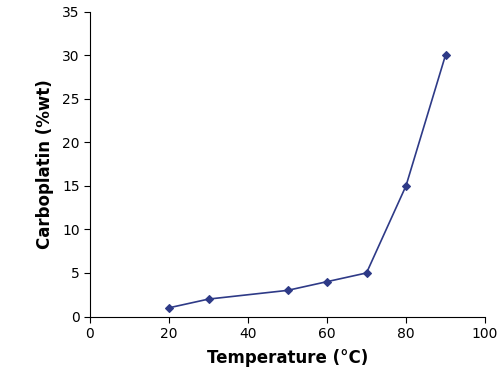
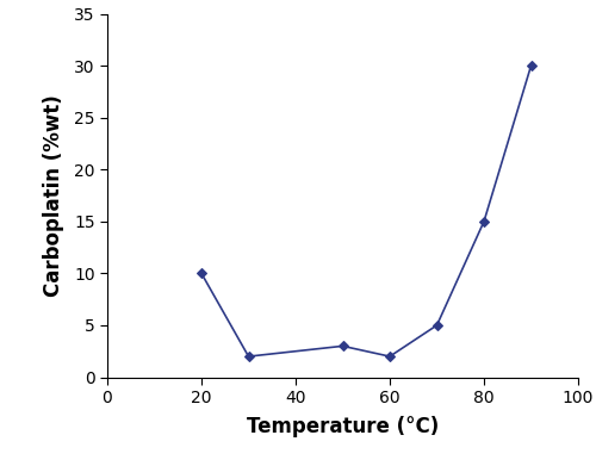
20: 1 -> 10
60: 4 -> 2
